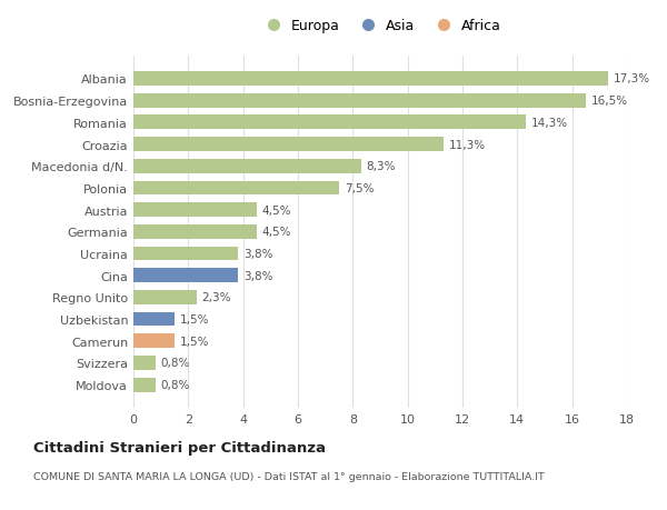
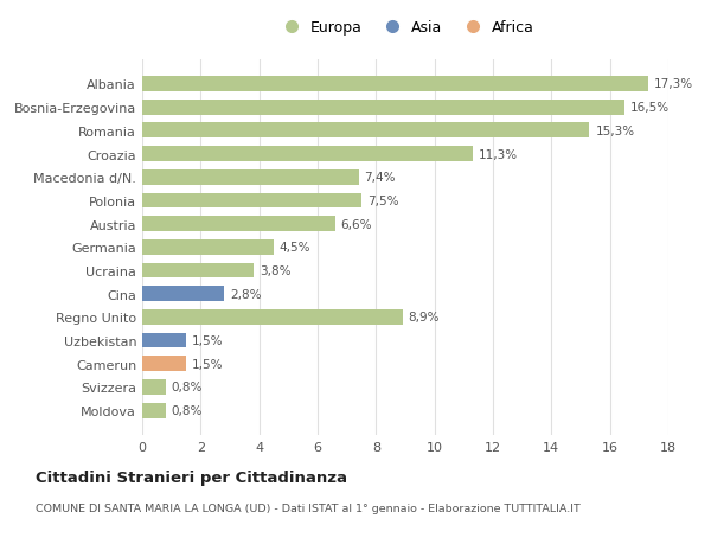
Romania: 14,3% -> 15,3%
Macedonia d/N.: 8,3% -> 7,4%
Austria: 4,5% -> 6,6%
Cina: 3,8% -> 2,8%
Regno Unito: 2,3% -> 8,9%
